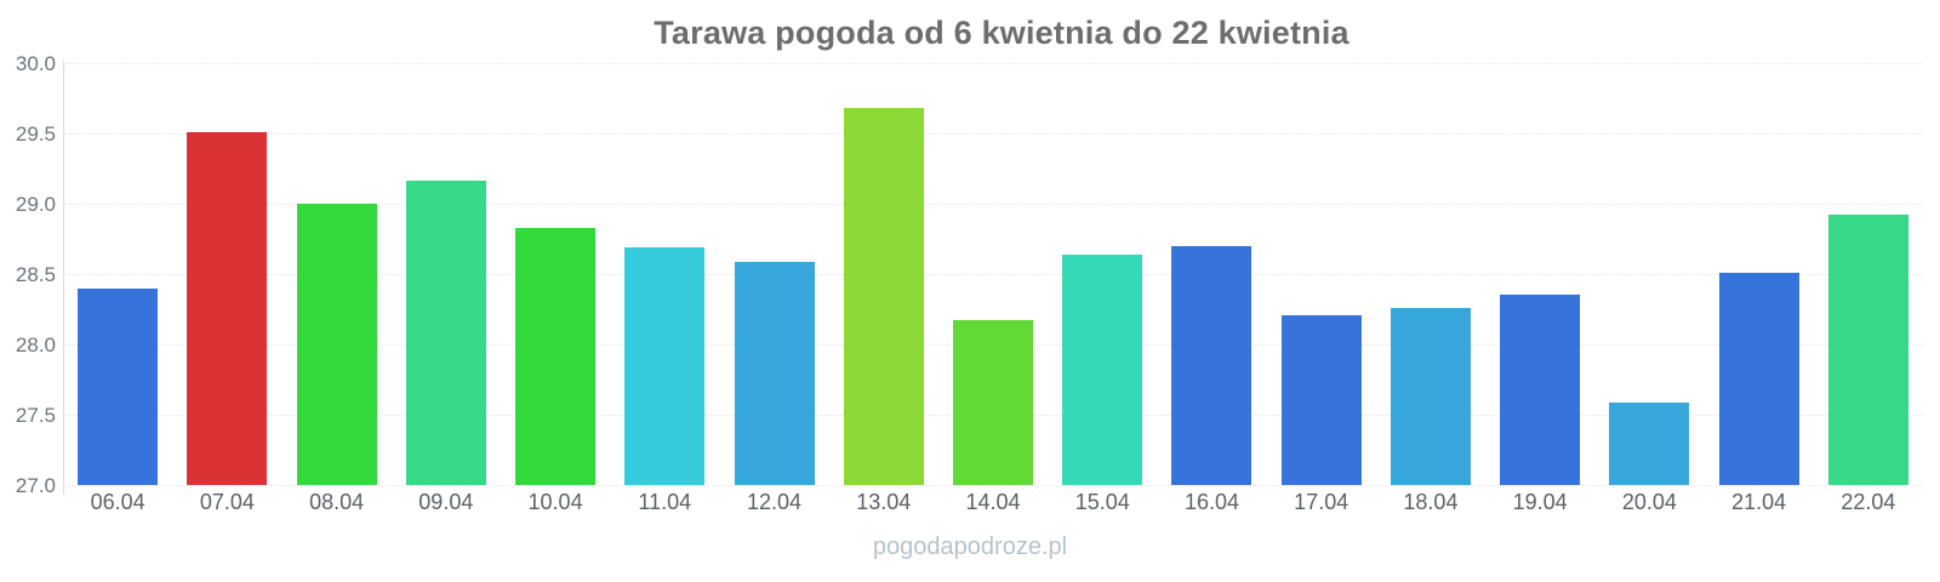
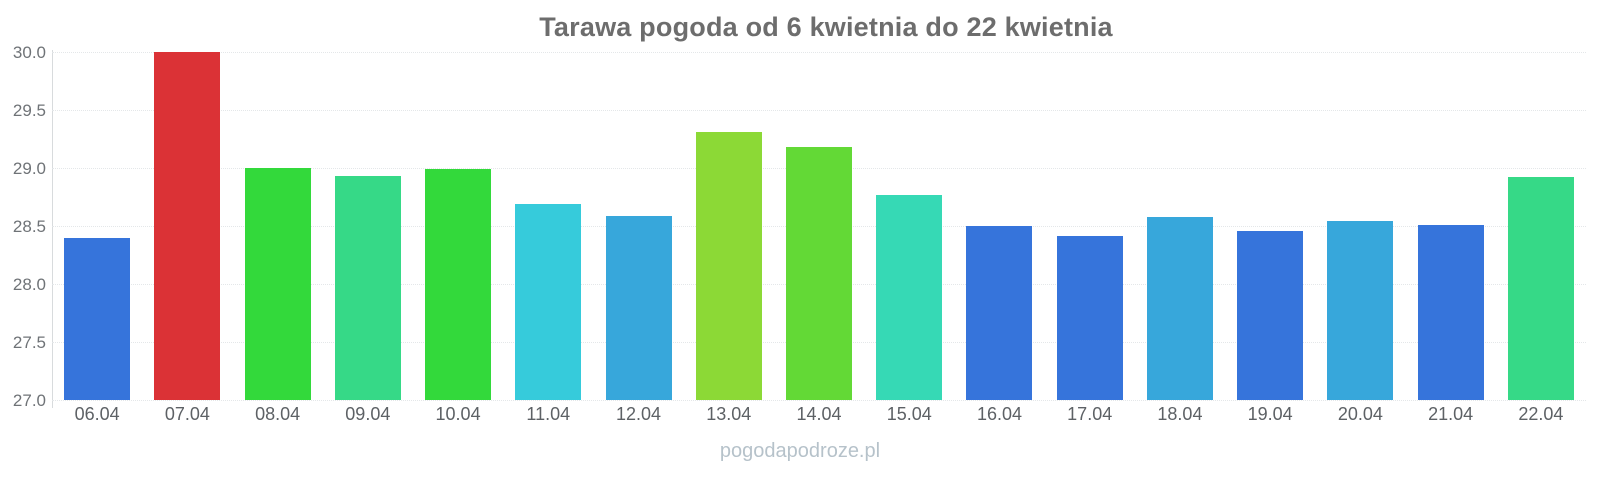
07.04: 29.51 -> 30.00
09.04: 29.16 -> 28.93
10.04: 28.83 -> 28.99
13.04: 29.68 -> 29.31
14.04: 28.17 -> 29.18
15.04: 28.64 -> 28.77
16.04: 28.70 -> 28.50
17.04: 28.21 -> 28.41
18.04: 28.26 -> 28.58
19.04: 28.35 -> 28.46
20.04: 27.59 -> 28.54
